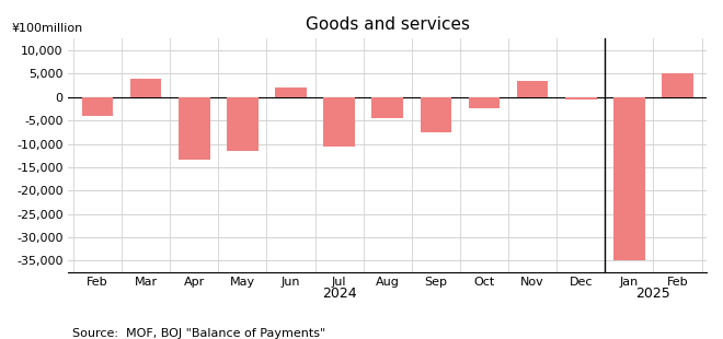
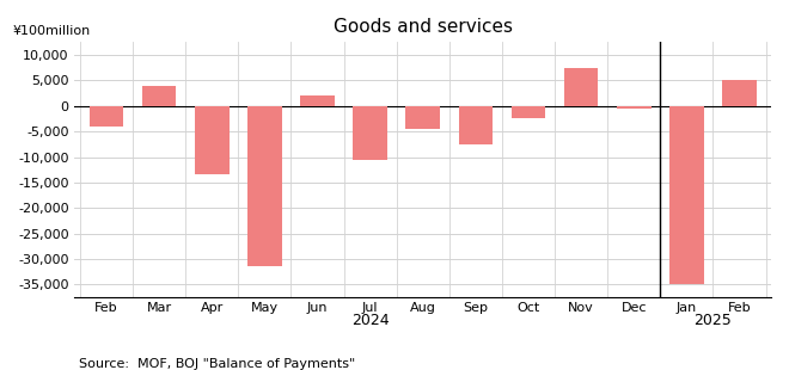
May: -11,500 -> -31,500
Nov: 3,500 -> 7,500
